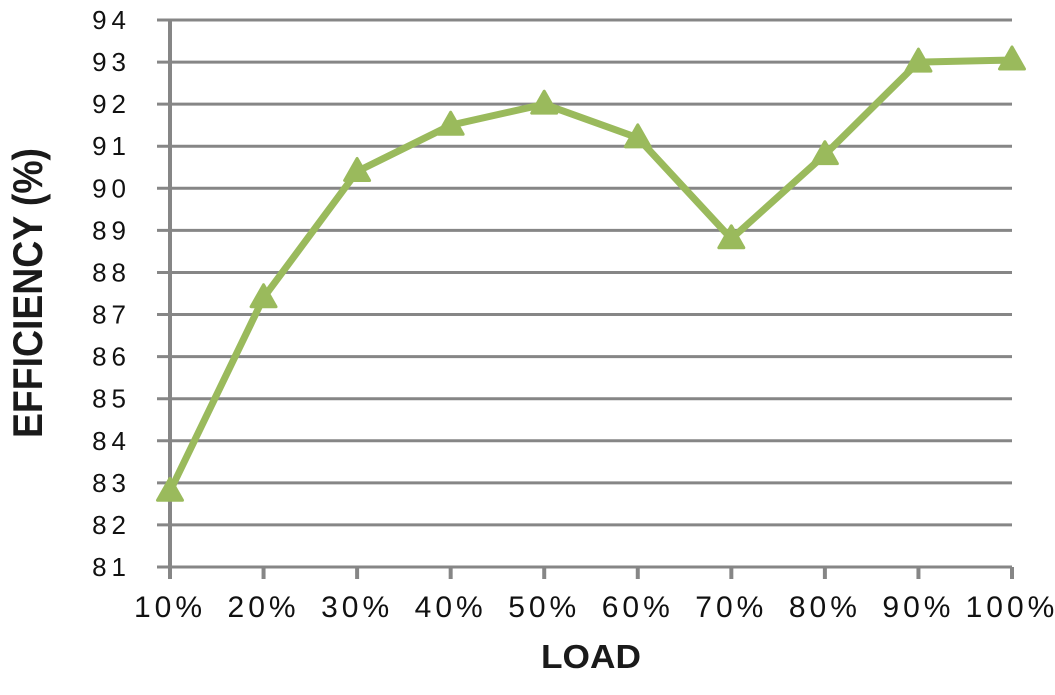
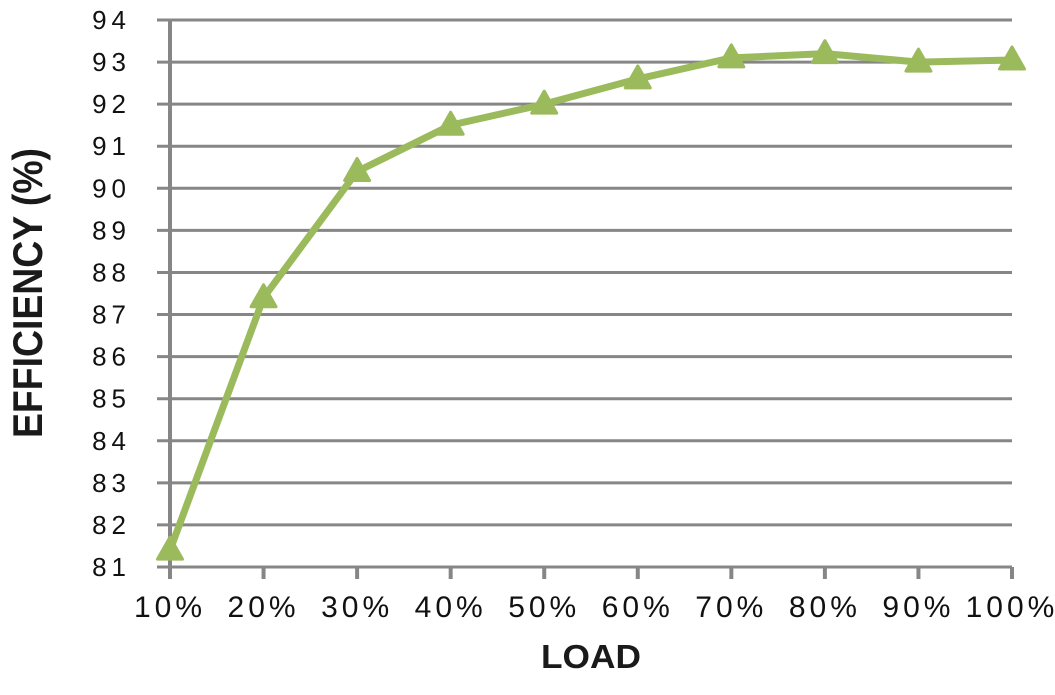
10%: 82.8 -> 81.4
60%: 91.2 -> 92.6
70%: 88.8 -> 93.1
80%: 90.8 -> 93.2
